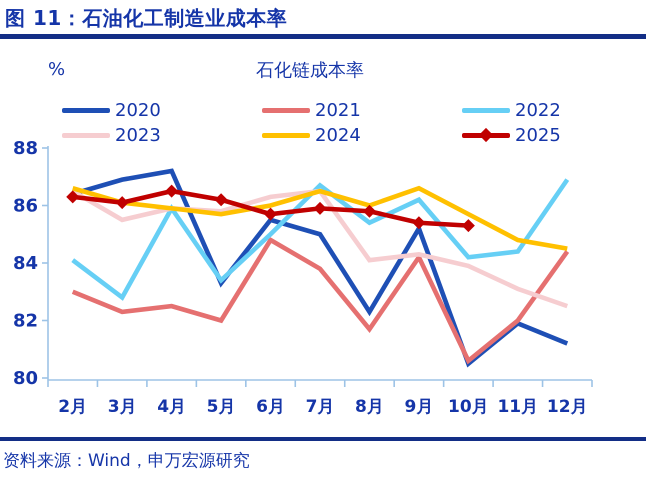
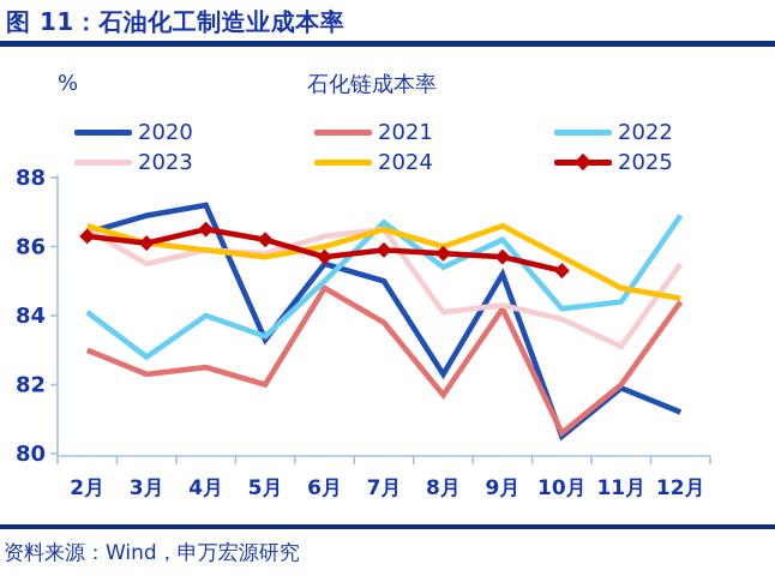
2022/4月: 85.9 -> 84.0
2025/9月: 85.4 -> 85.7
2023/12月: 82.5 -> 85.5
